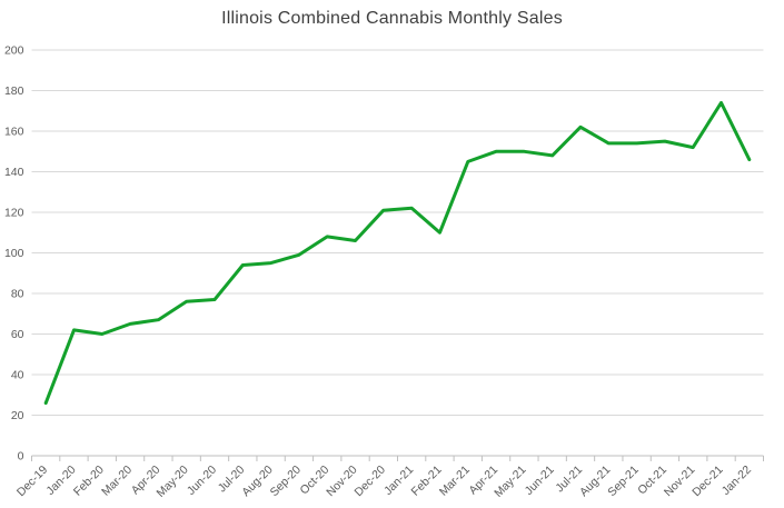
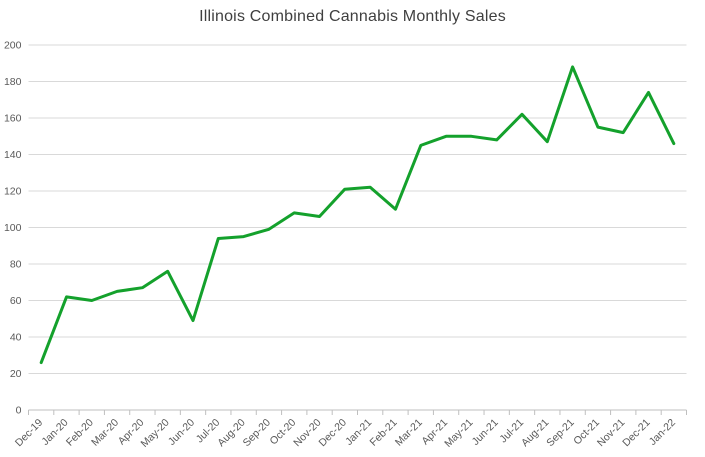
Jun-20: 77 -> 49
Aug-21: 154 -> 147
Sep-21: 154 -> 188
